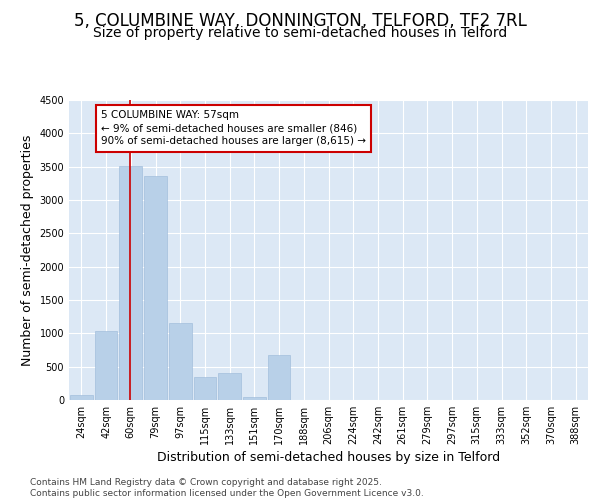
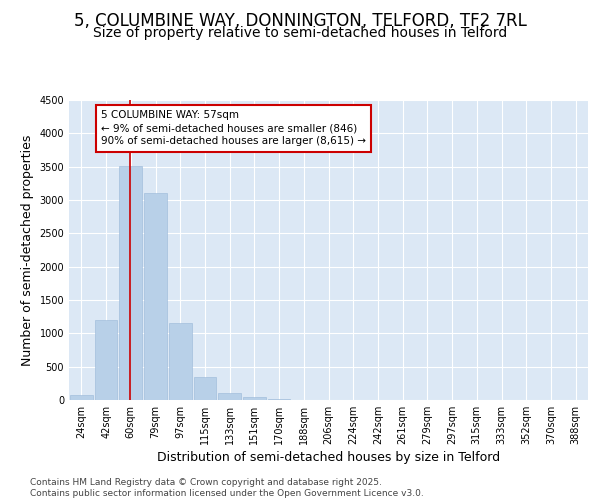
42sqm: 1040 -> 1200
79sqm: 3360 -> 3100
133sqm: 400 -> 110
170sqm: 680 -> 10
